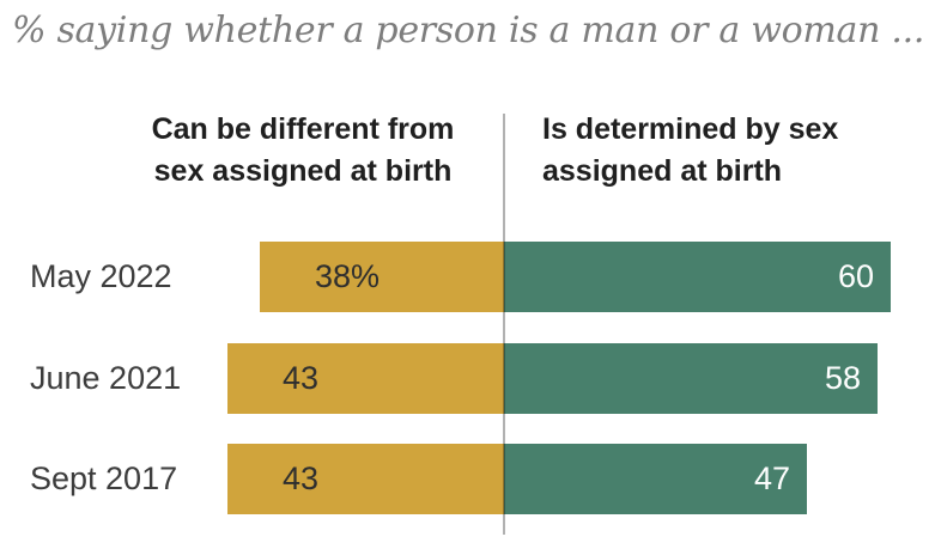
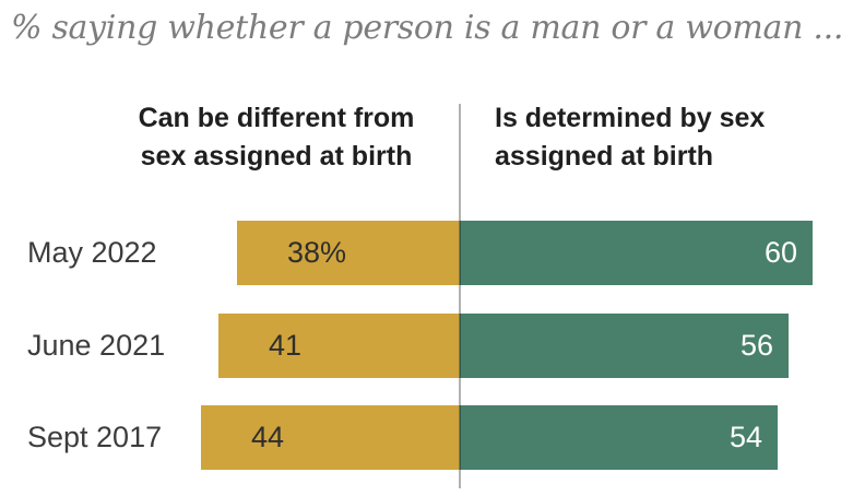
Can be different from sex assigned at birth/June 2021: 43 -> 41
Is determined by sex assigned at birth/June 2021: 58 -> 56
Can be different from sex assigned at birth/Sept 2017: 43 -> 44
Is determined by sex assigned at birth/Sept 2017: 47 -> 54
